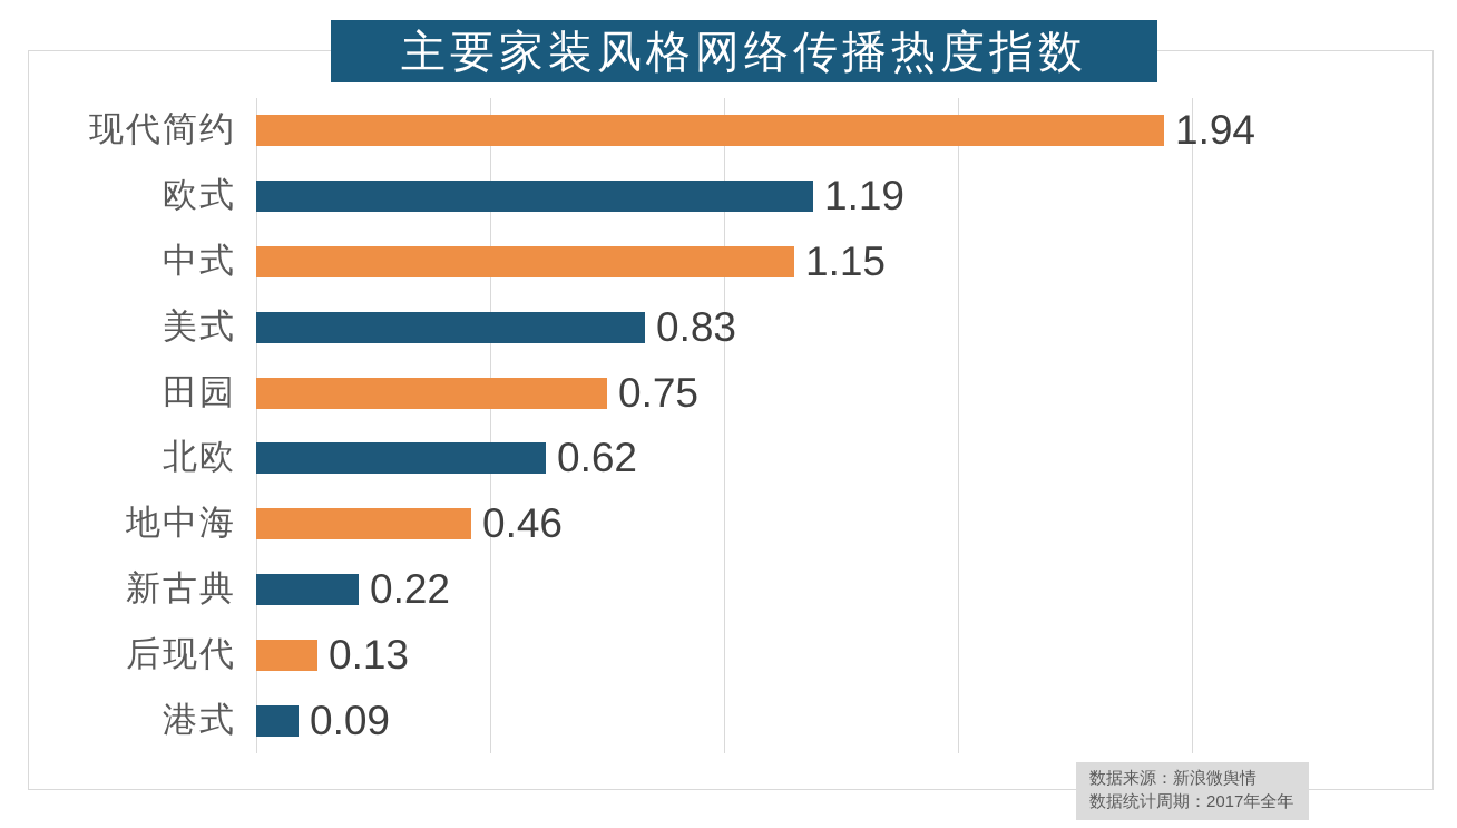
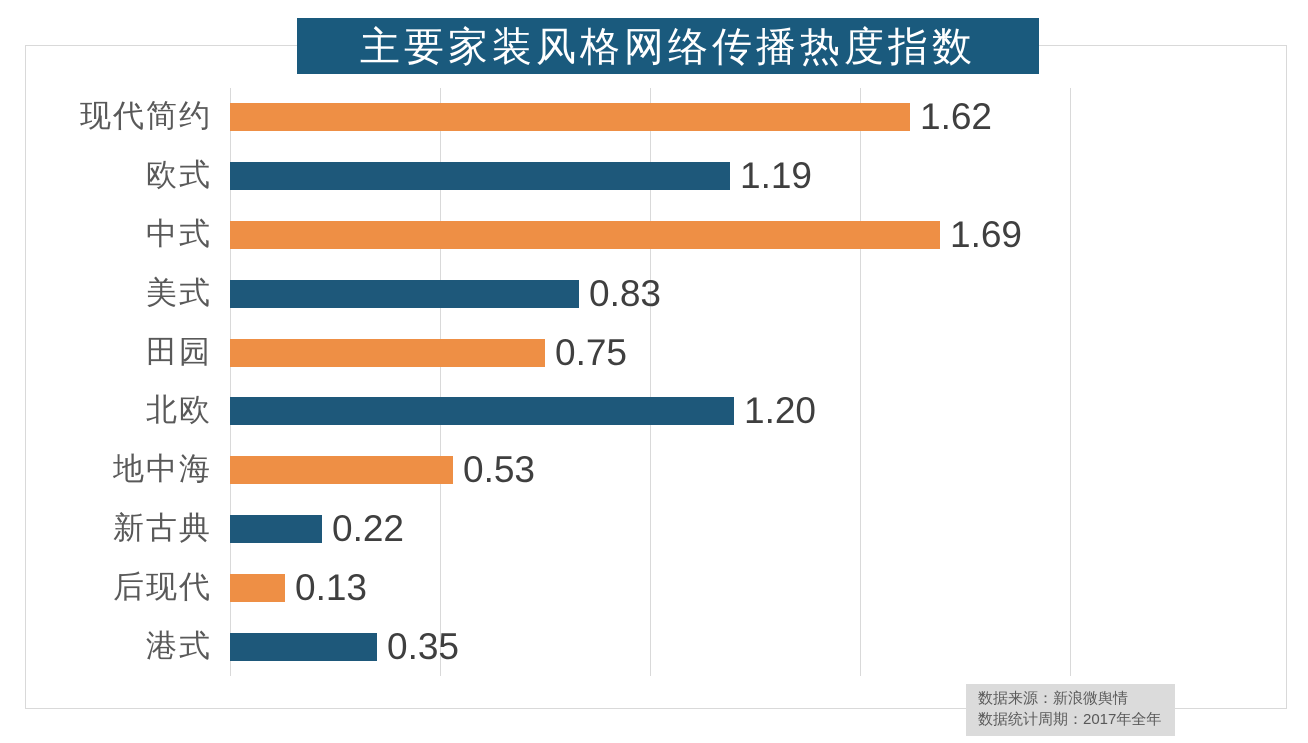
现代简约: 1.94 -> 1.62
中式: 1.15 -> 1.69
北欧: 0.62 -> 1.20
地中海: 0.46 -> 0.53
港式: 0.09 -> 0.35
